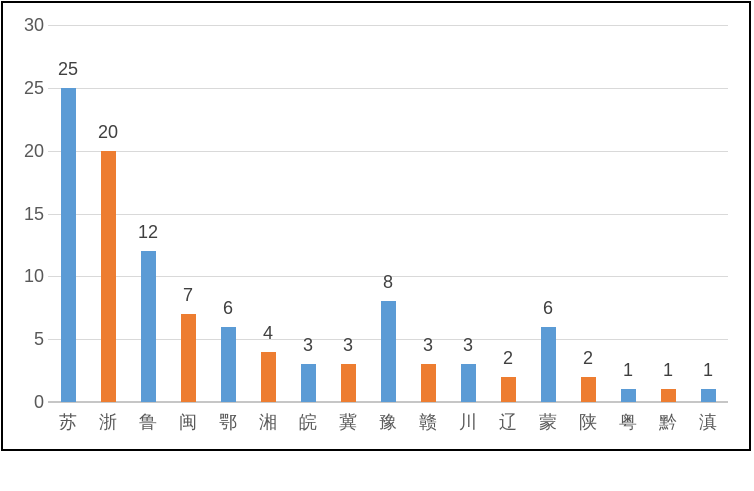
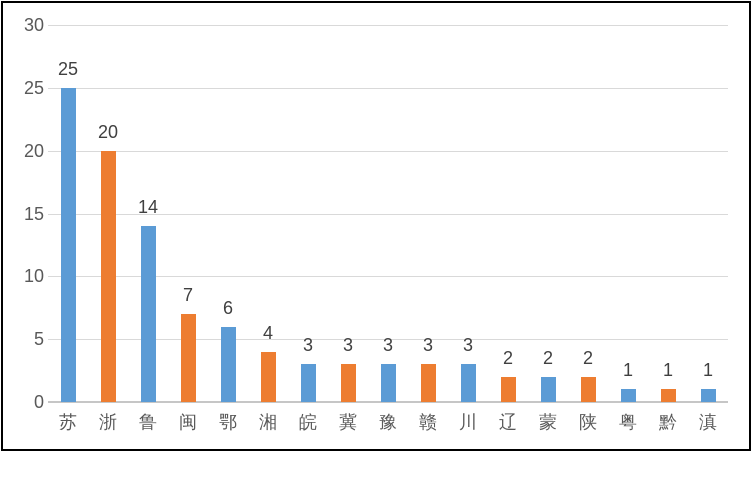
鲁: 12 -> 14
豫: 8 -> 3
蒙: 6 -> 2
